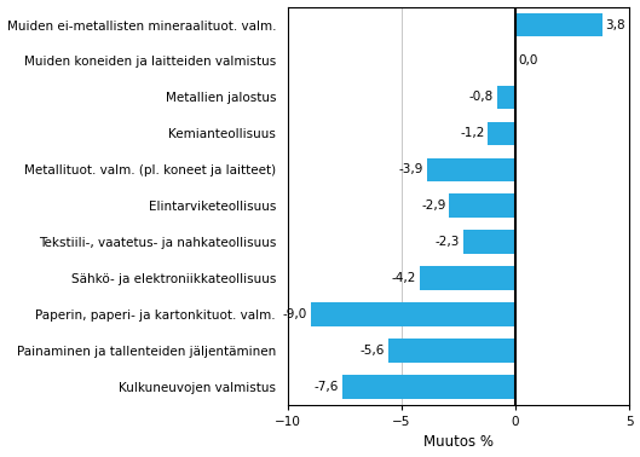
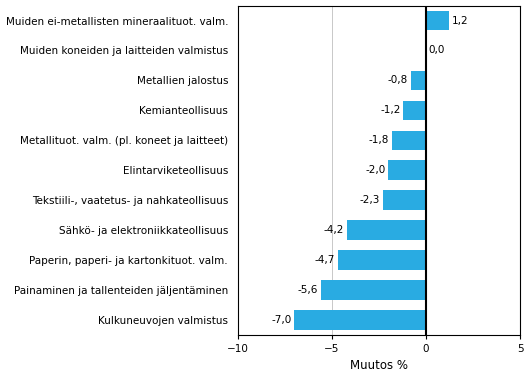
Muiden ei-metallisten mineraalituot. valm.: 3,8 -> 1,2
Metallituot. valm. (pl. koneet ja laitteet): -3,9 -> -1,8
Elintarviketeollisuus: -2,9 -> -2,0
Paperin, paperi- ja kartonkituot. valm.: -9,0 -> -4,7
Kulkuneuvojen valmistus: -7,6 -> -7,0
